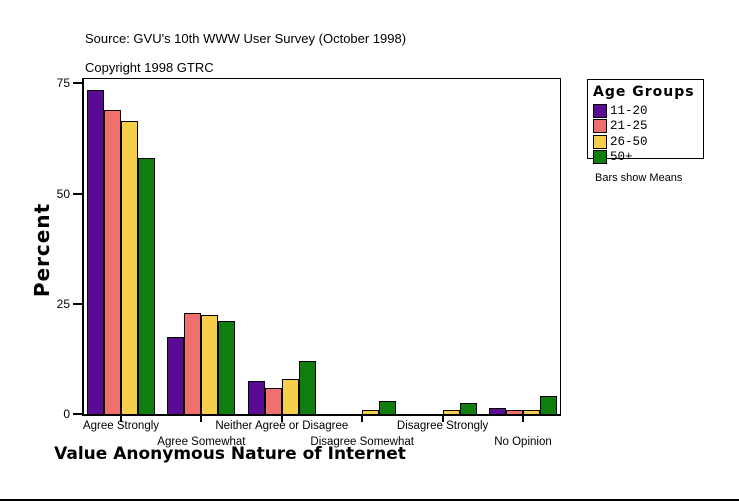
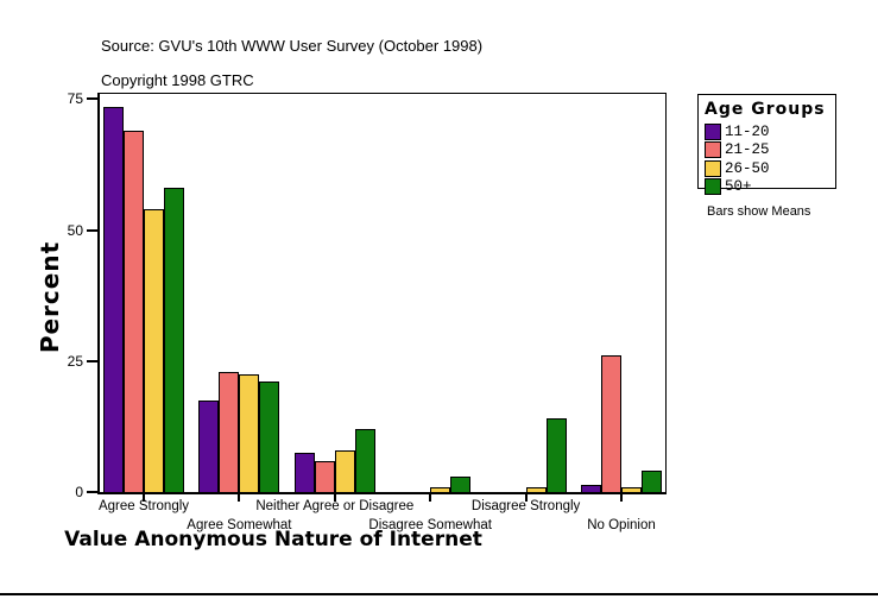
26-50/Agree Strongly: 66 -> 54
50+/Disagree Strongly: 2 -> 14
21-25/No Opinion: 1 -> 26
